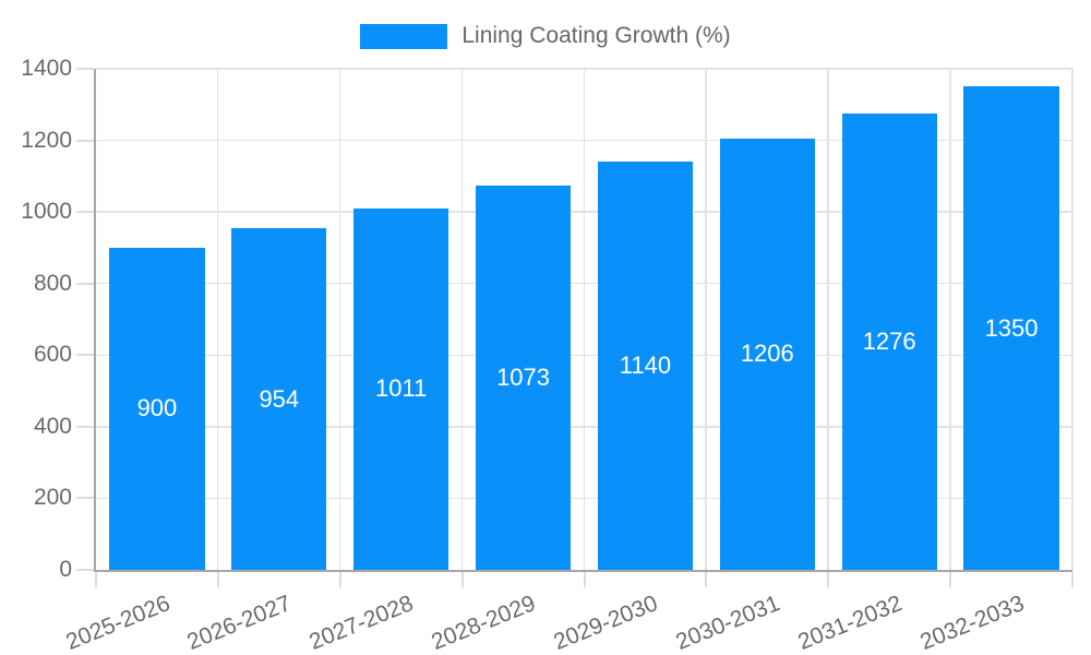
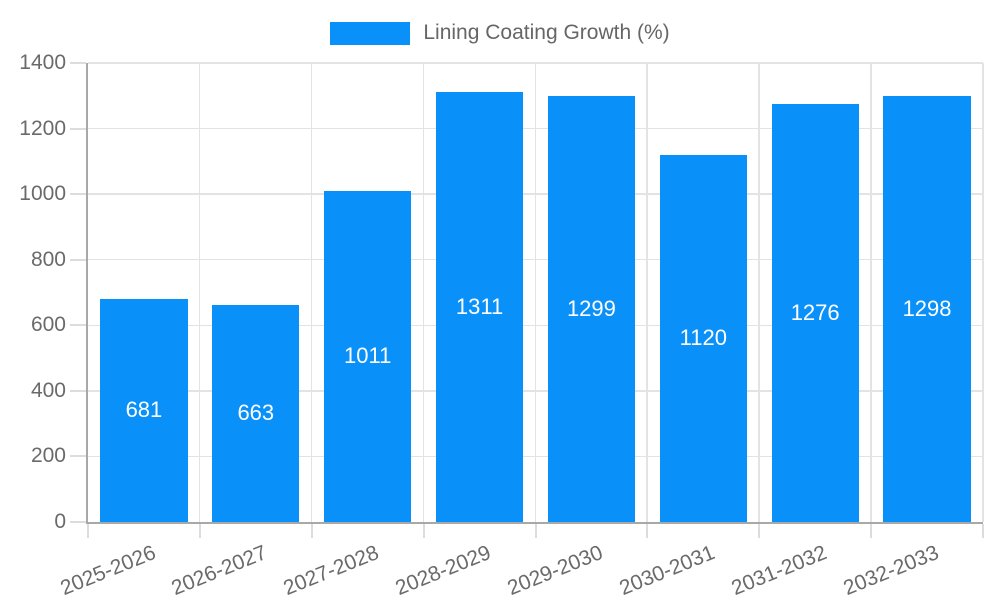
2025-2026: 900 -> 681
2026-2027: 954 -> 663
2028-2029: 1073 -> 1311
2029-2030: 1140 -> 1299
2030-2031: 1206 -> 1120
2032-2033: 1350 -> 1298
